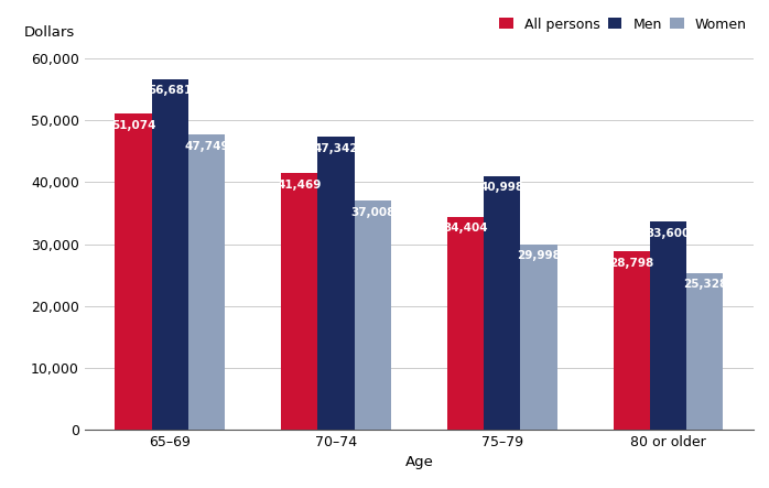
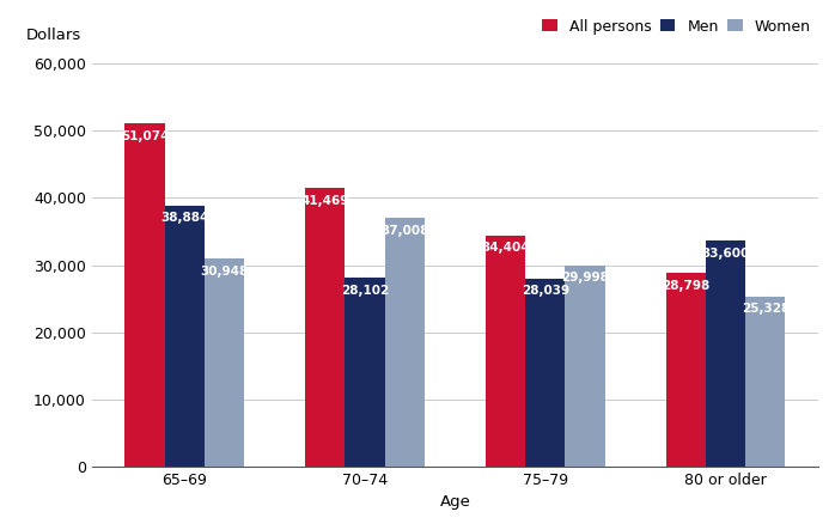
Men/65–69: 56,681 -> 38,884
Women/65–69: 47,749 -> 30,948
Men/70–74: 47,342 -> 28,102
Men/75–79: 40,998 -> 28,039
